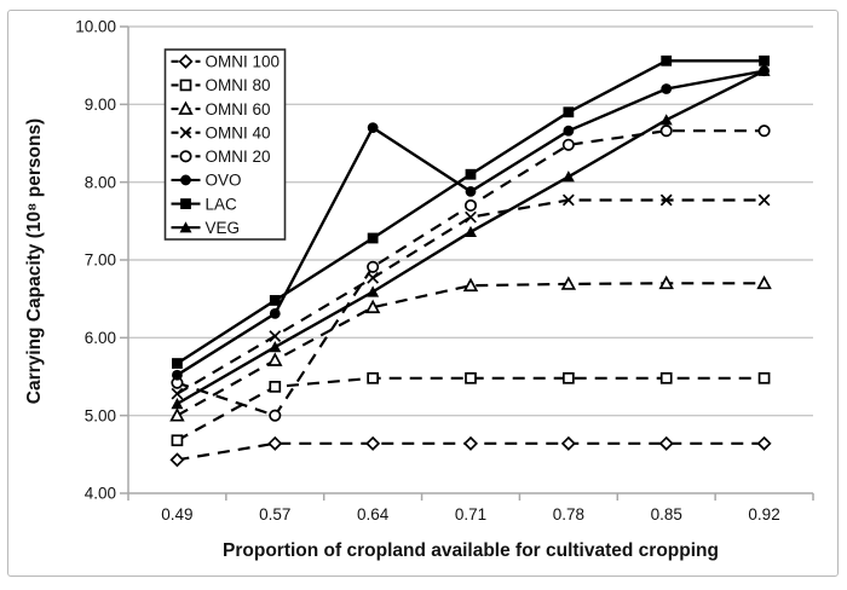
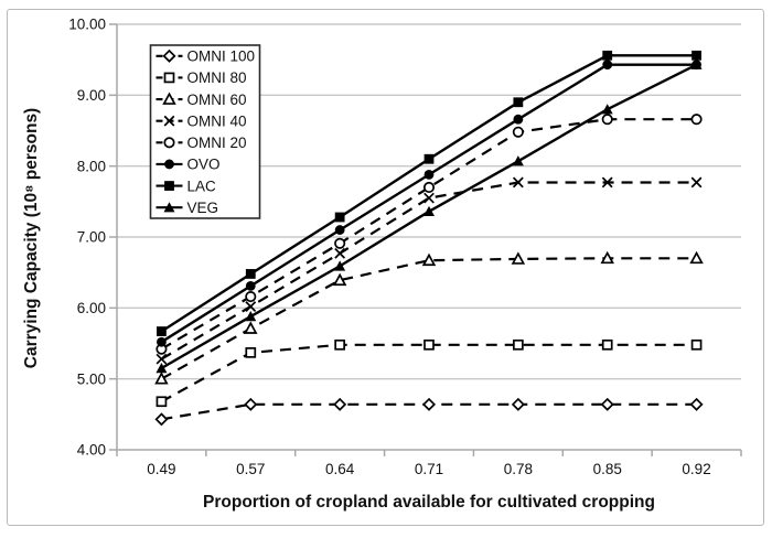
OMNI 20/0.57: 5.0 -> 6.2
OVO/0.64: 8.7 -> 7.1
OVO/0.85: 9.2 -> 9.4
